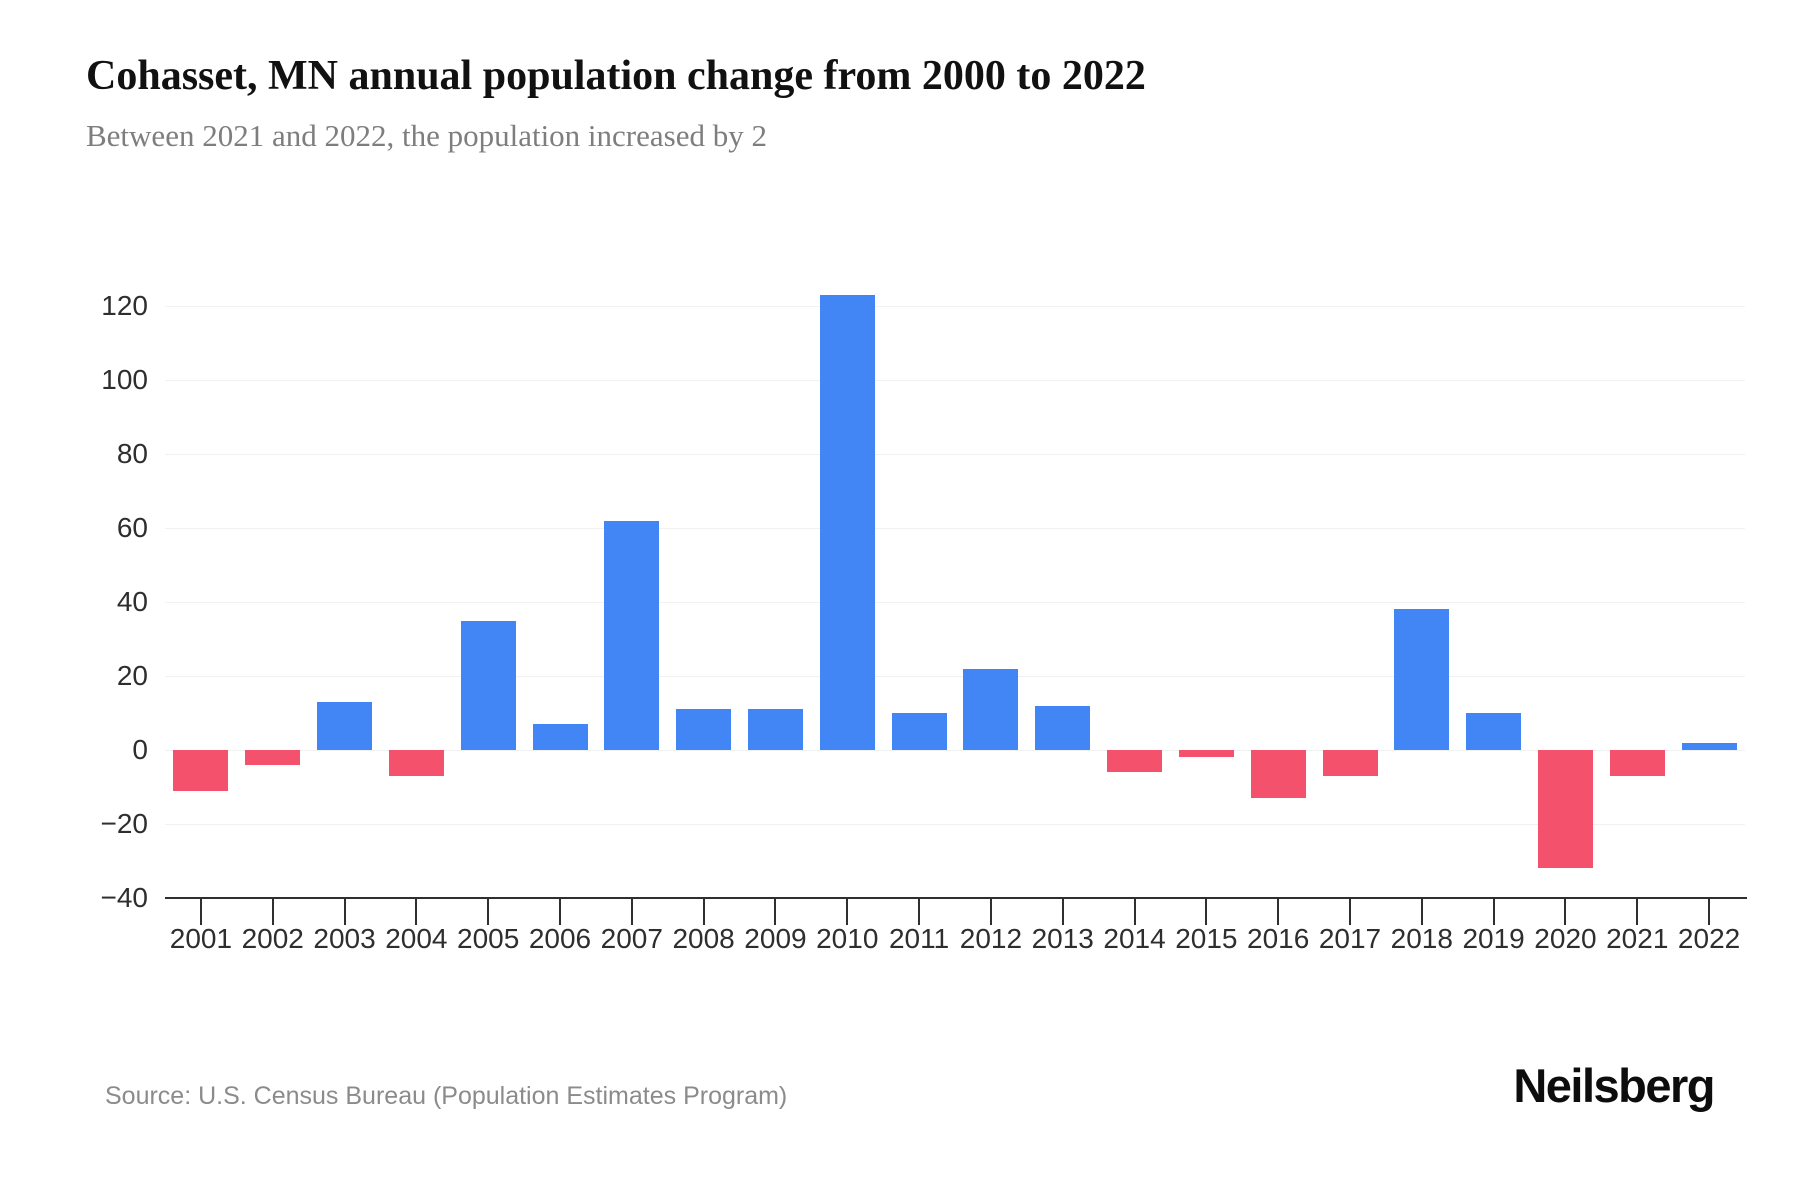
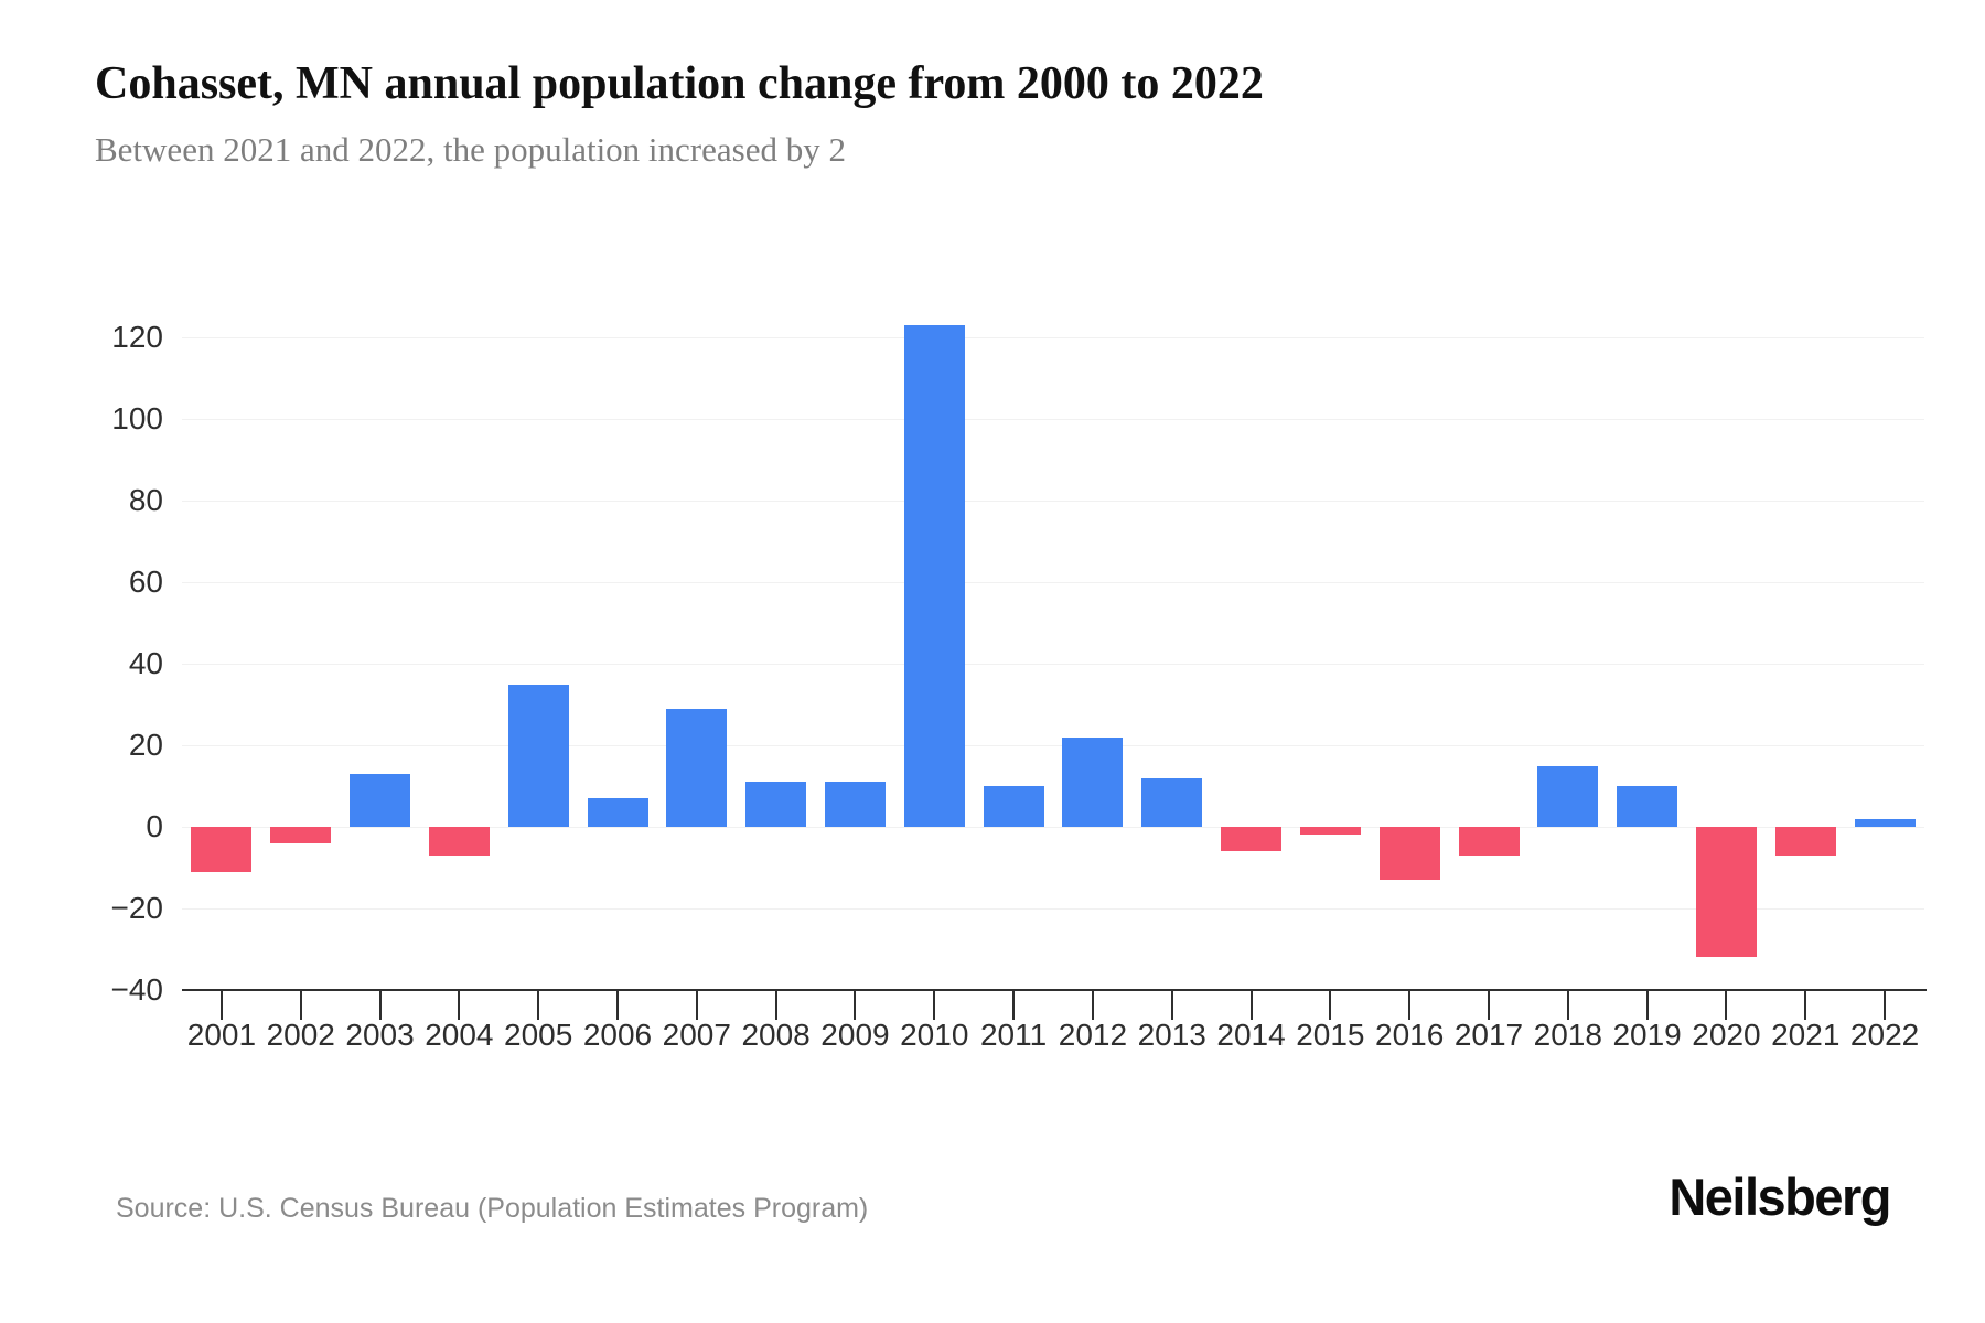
2007: 62 -> 29
2018: 38 -> 15
